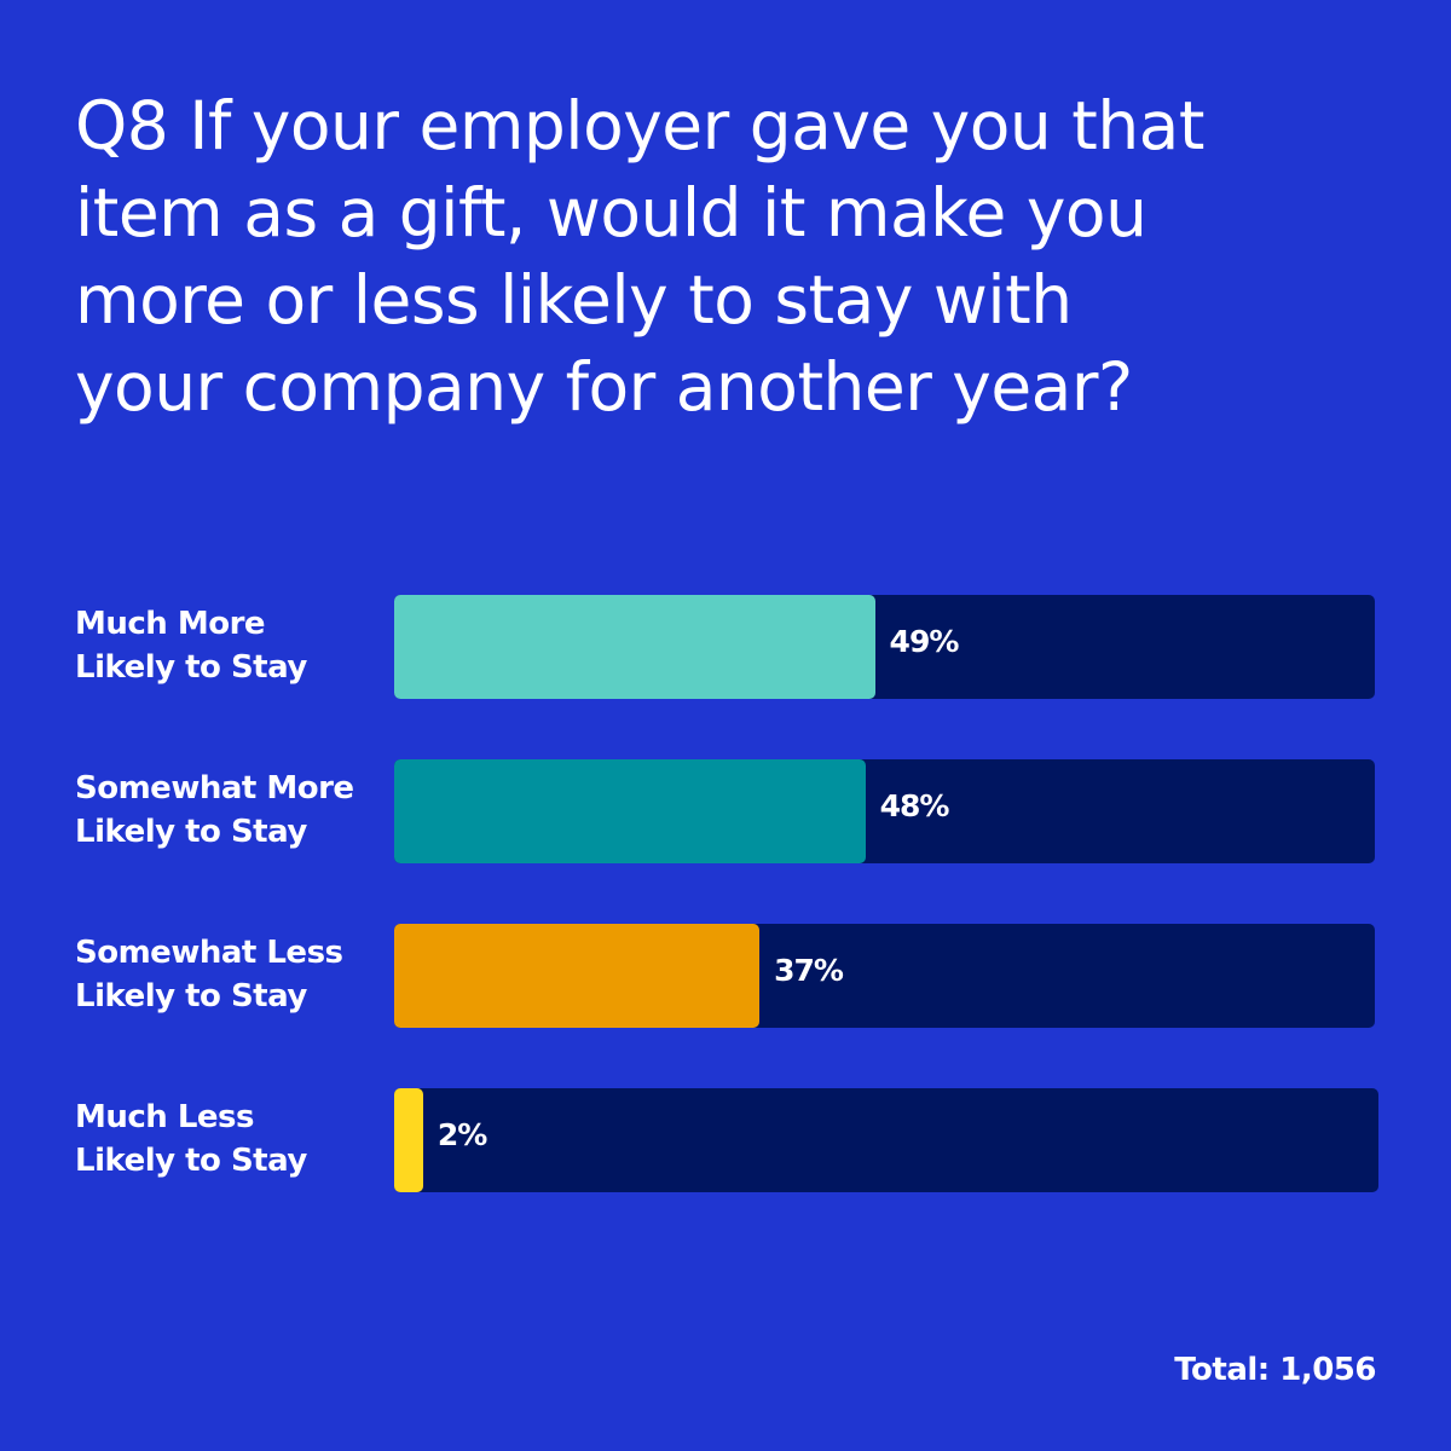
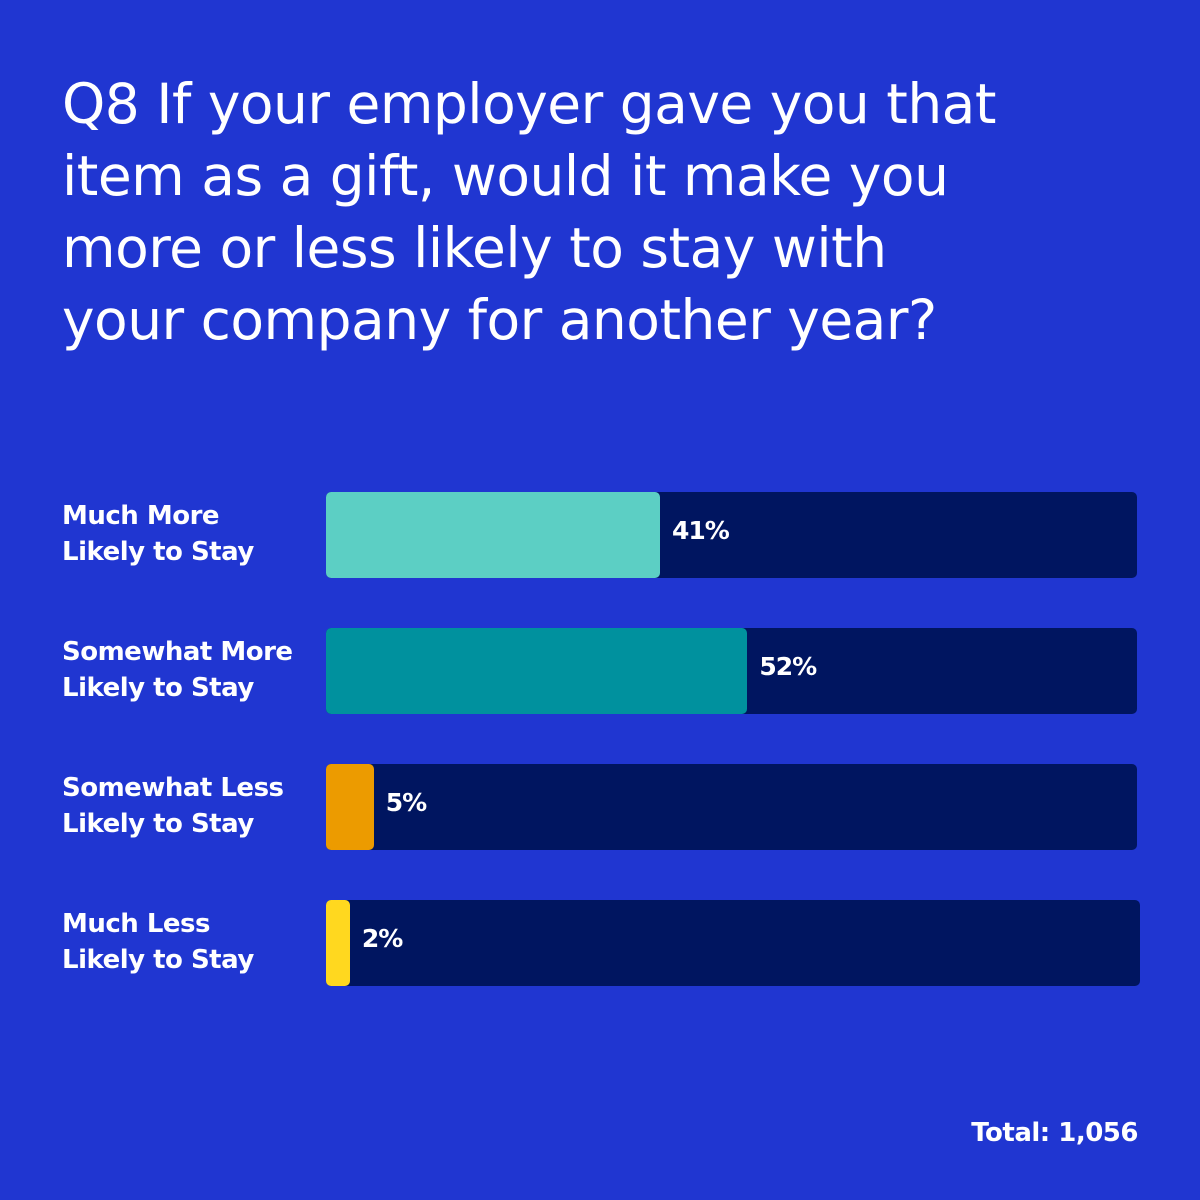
Much More Likely to Stay: 49% -> 41%
Somewhat More Likely to Stay: 48% -> 52%
Somewhat Less Likely to Stay: 37% -> 5%
